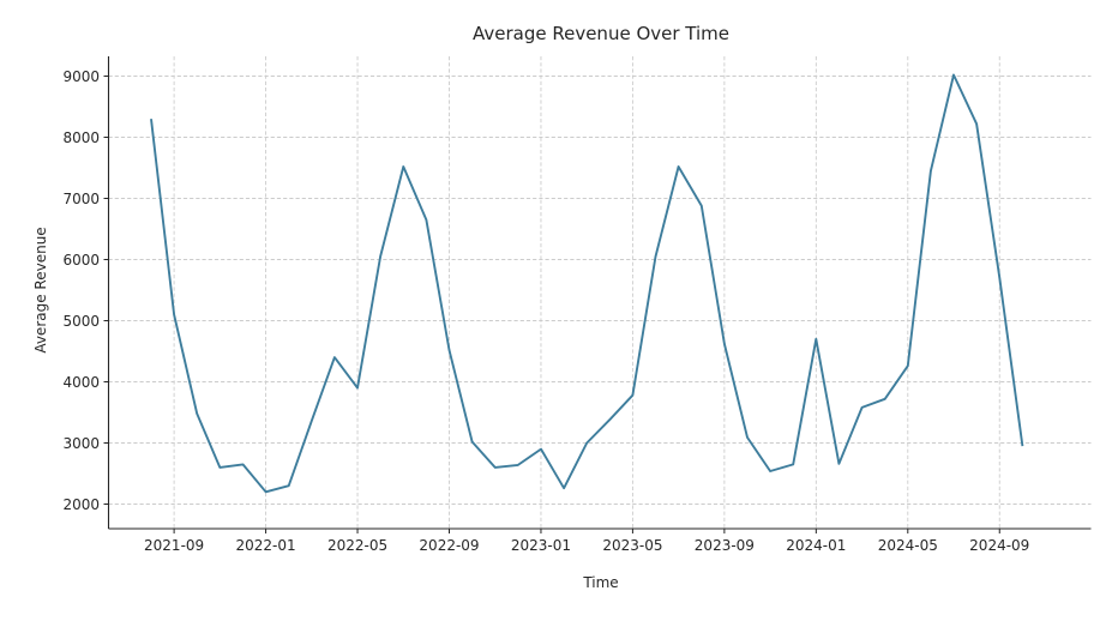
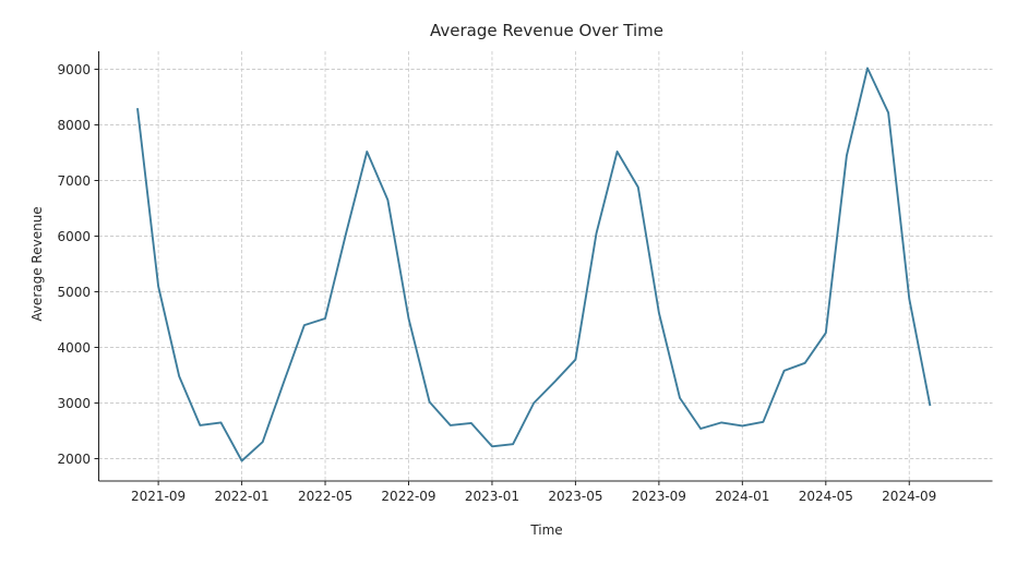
2022-01: 2200 -> 2000
2022-05: 3900 -> 4500
2023-01: 2900 -> 2200
2024-01: 4700 -> 2600
2024-09: 5700 -> 4900
